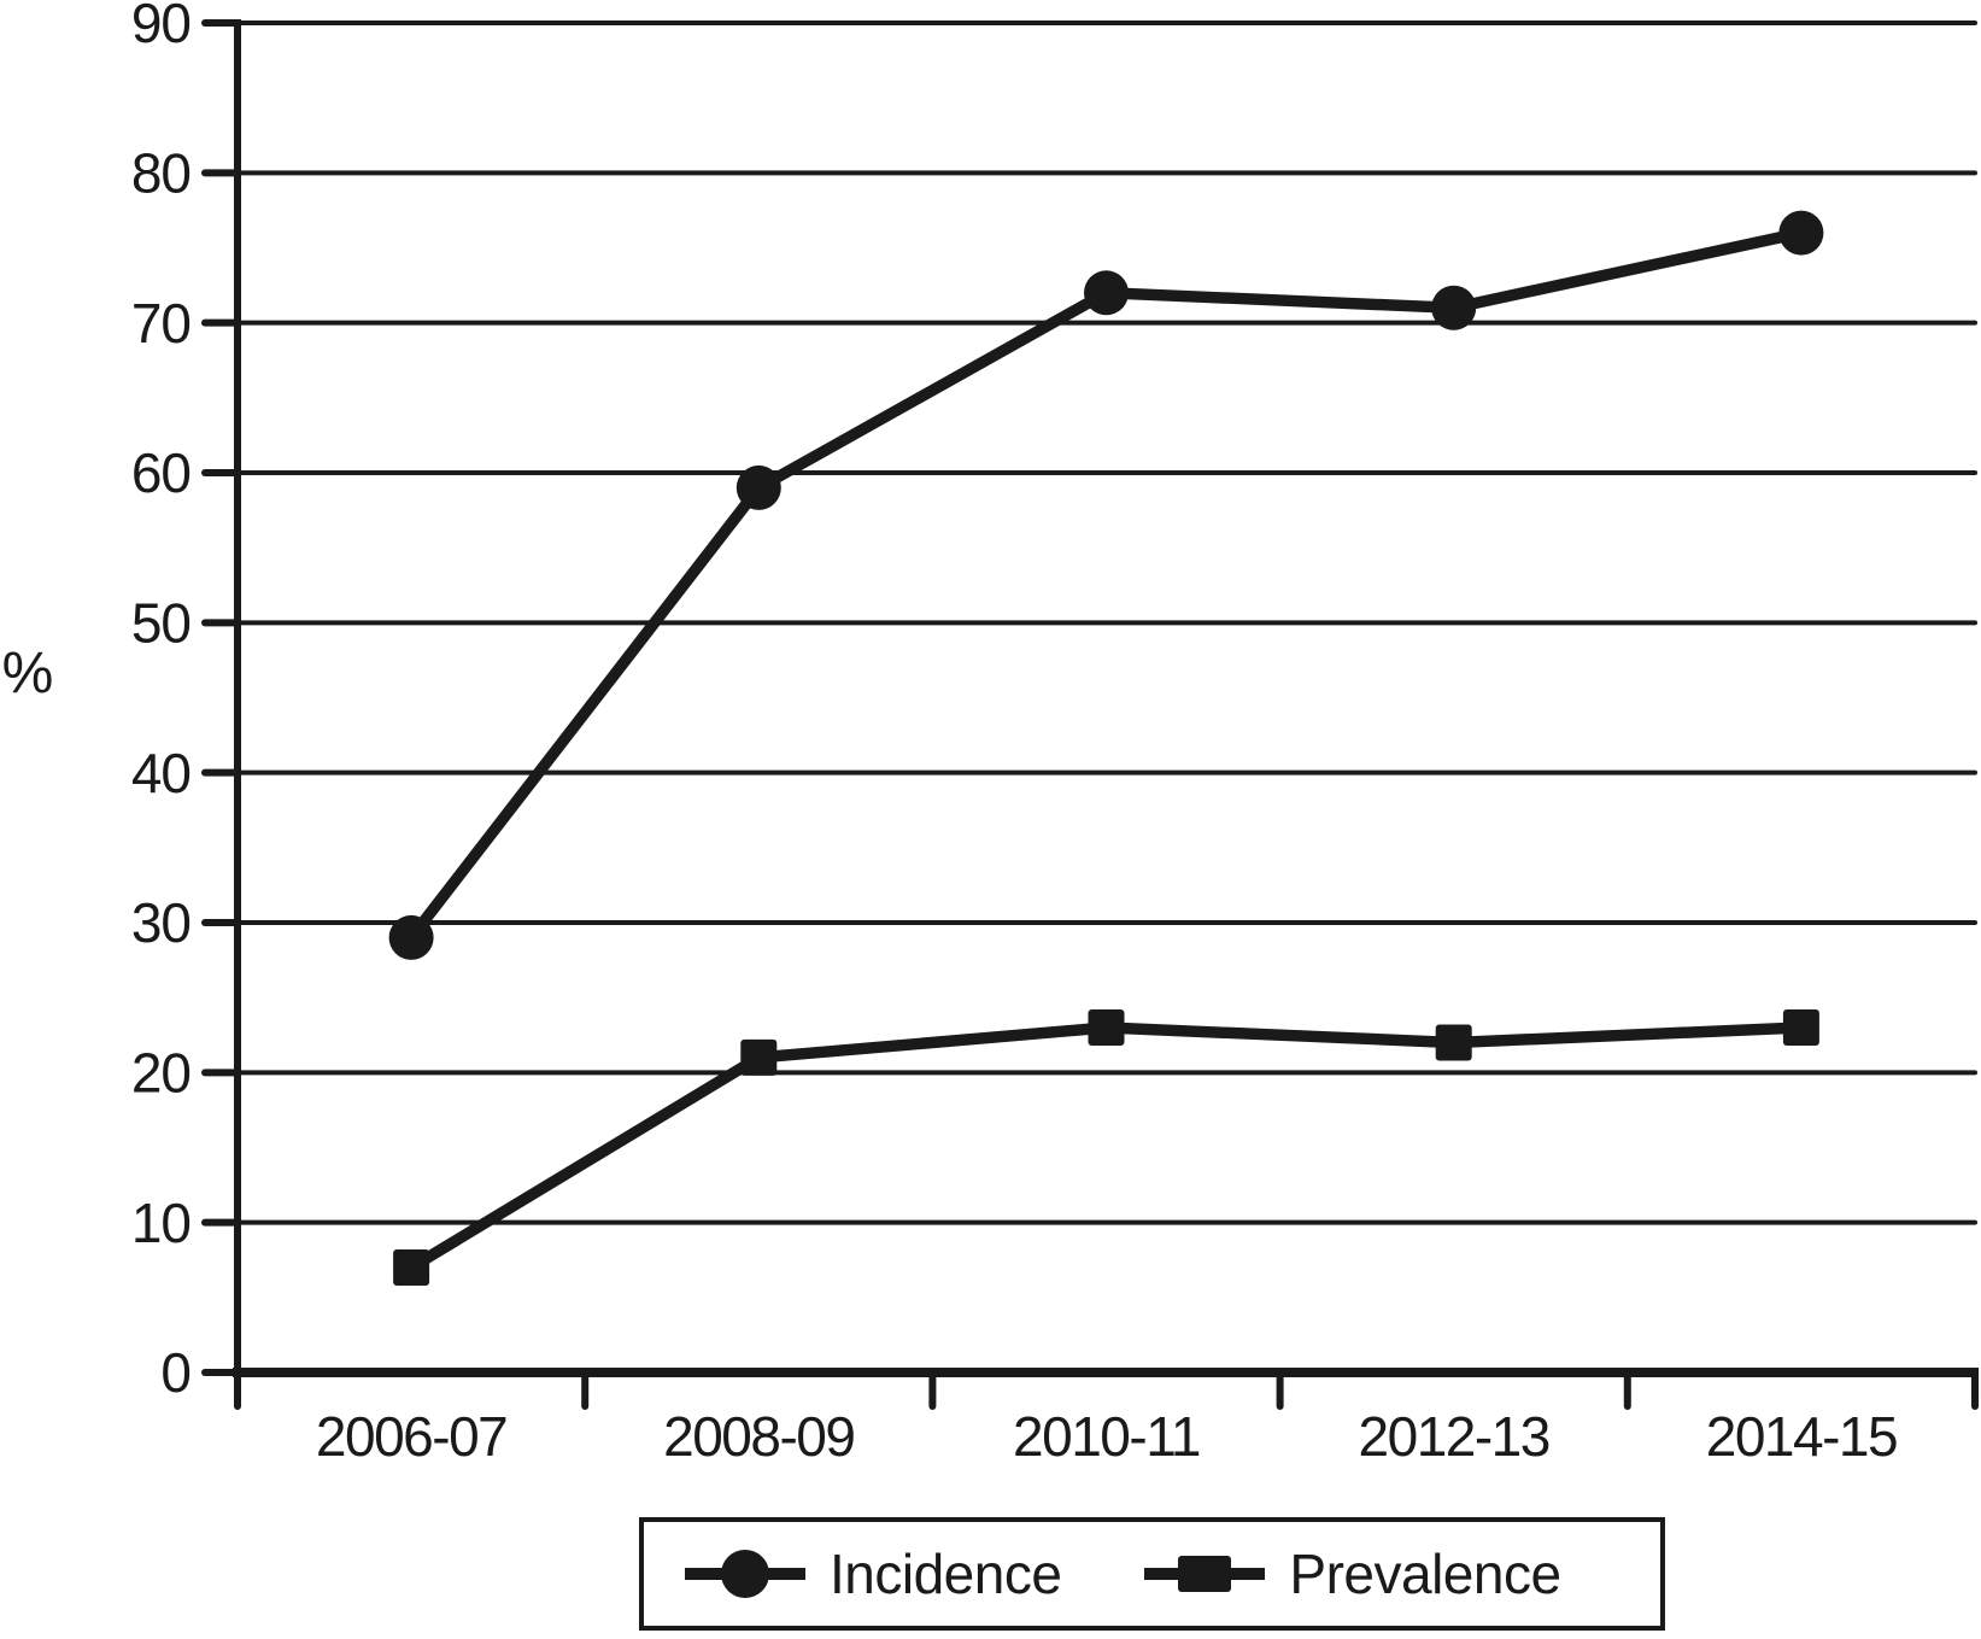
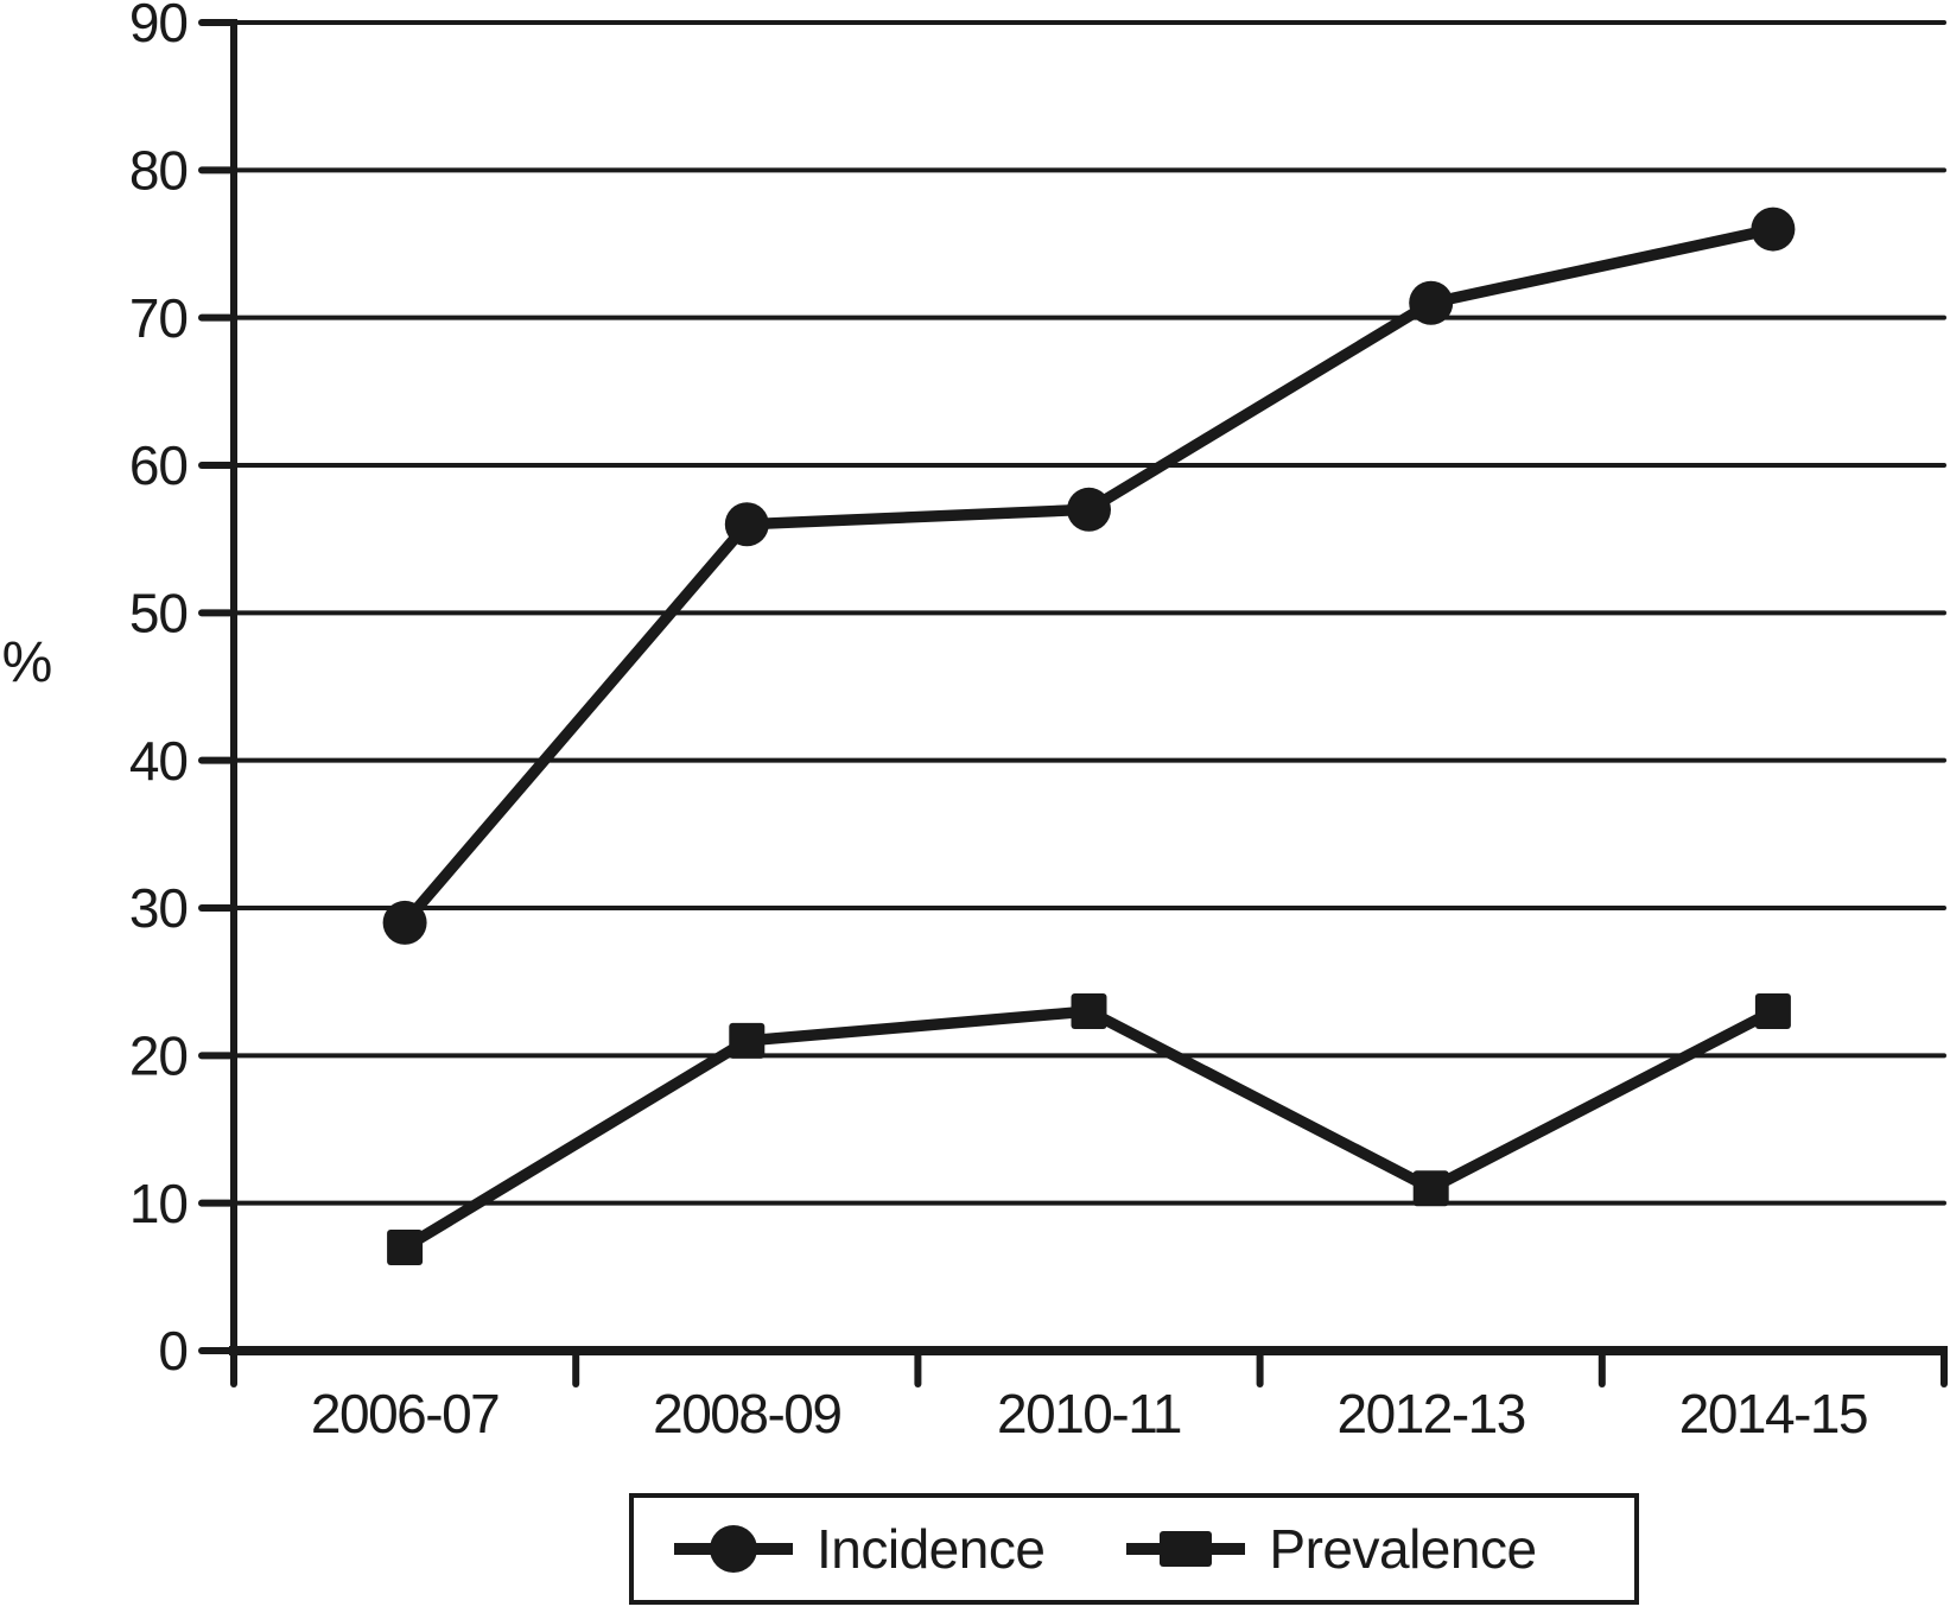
Incidence/2008-09: 59 -> 56
Incidence/2010-11: 72 -> 57
Prevalence/2012-13: 22 -> 11
